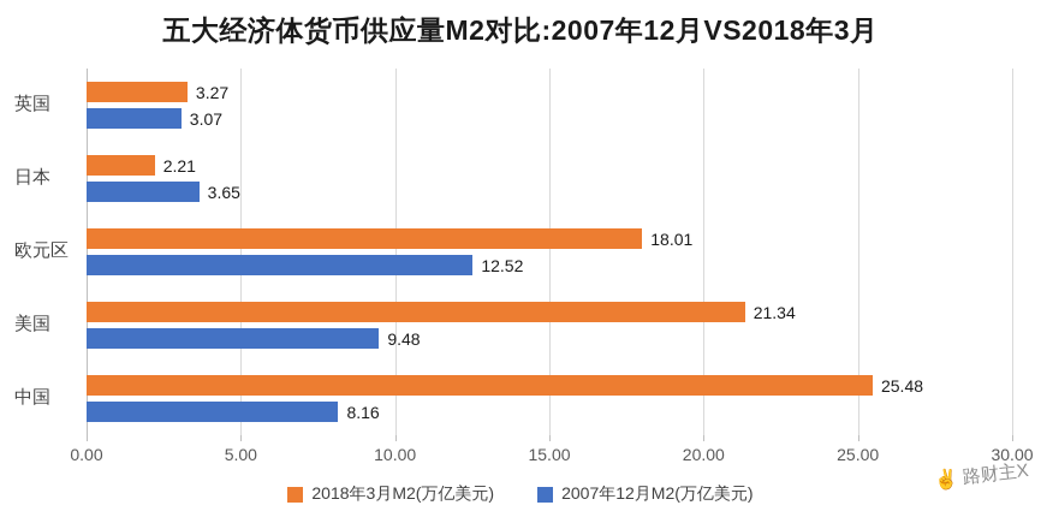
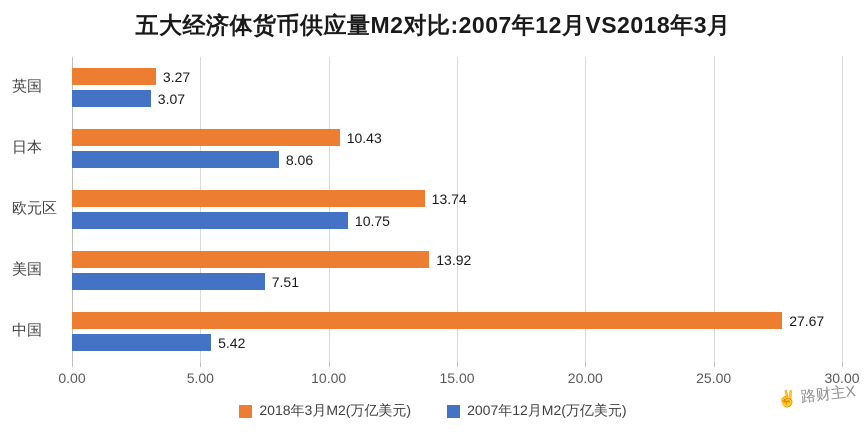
2018年3月M2(万亿美元)/日本: 2.21 -> 10.43
2007年12月M2(万亿美元)/日本: 3.65 -> 8.06
2018年3月M2(万亿美元)/欧元区: 18.01 -> 13.74
2007年12月M2(万亿美元)/欧元区: 12.52 -> 10.75
2018年3月M2(万亿美元)/美国: 21.34 -> 13.92
2007年12月M2(万亿美元)/美国: 9.48 -> 7.51
2018年3月M2(万亿美元)/中国: 25.48 -> 27.67
2007年12月M2(万亿美元)/中国: 8.16 -> 5.42
